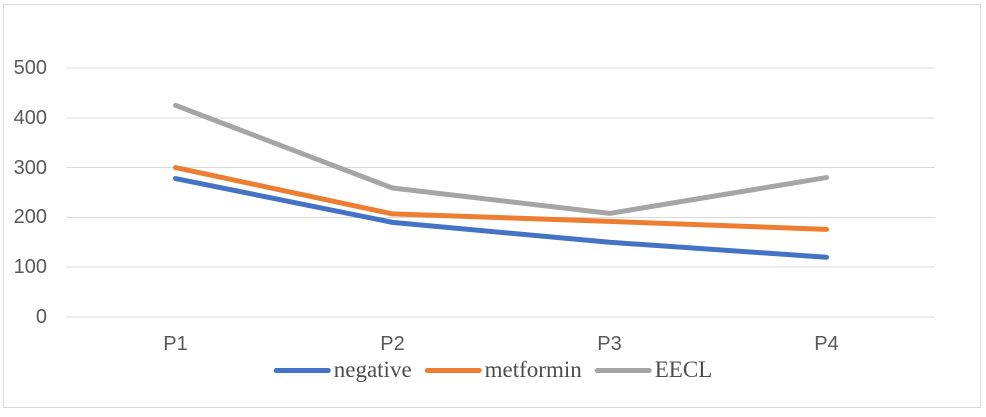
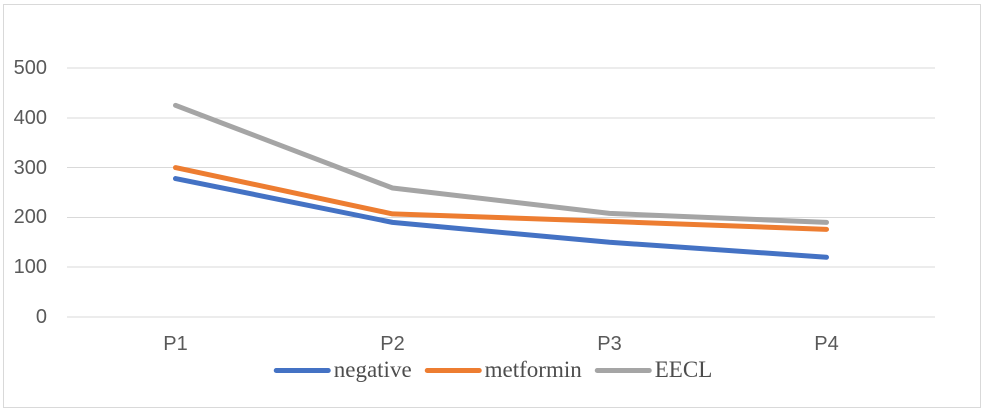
EECL/P4: 280 -> 190
